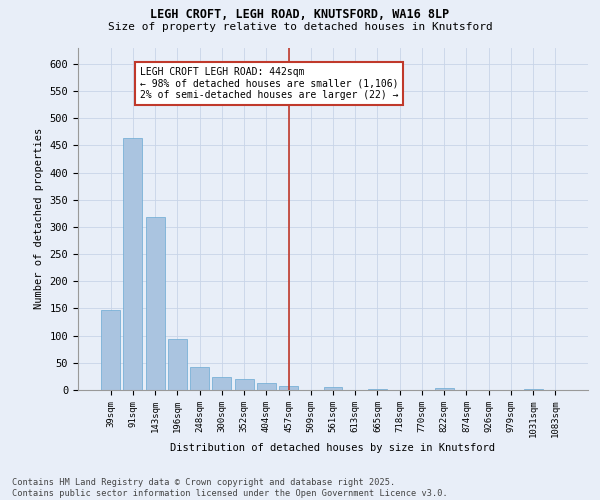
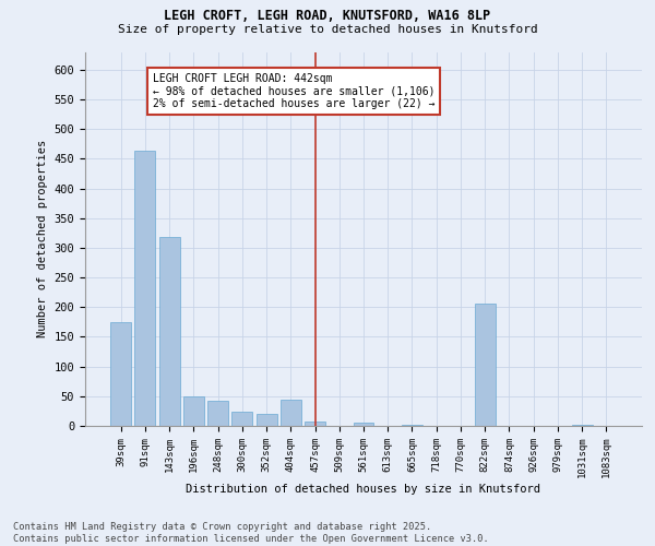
39sqm: 148 -> 174
196sqm: 94 -> 50
404sqm: 13 -> 44
822sqm: 3 -> 206
